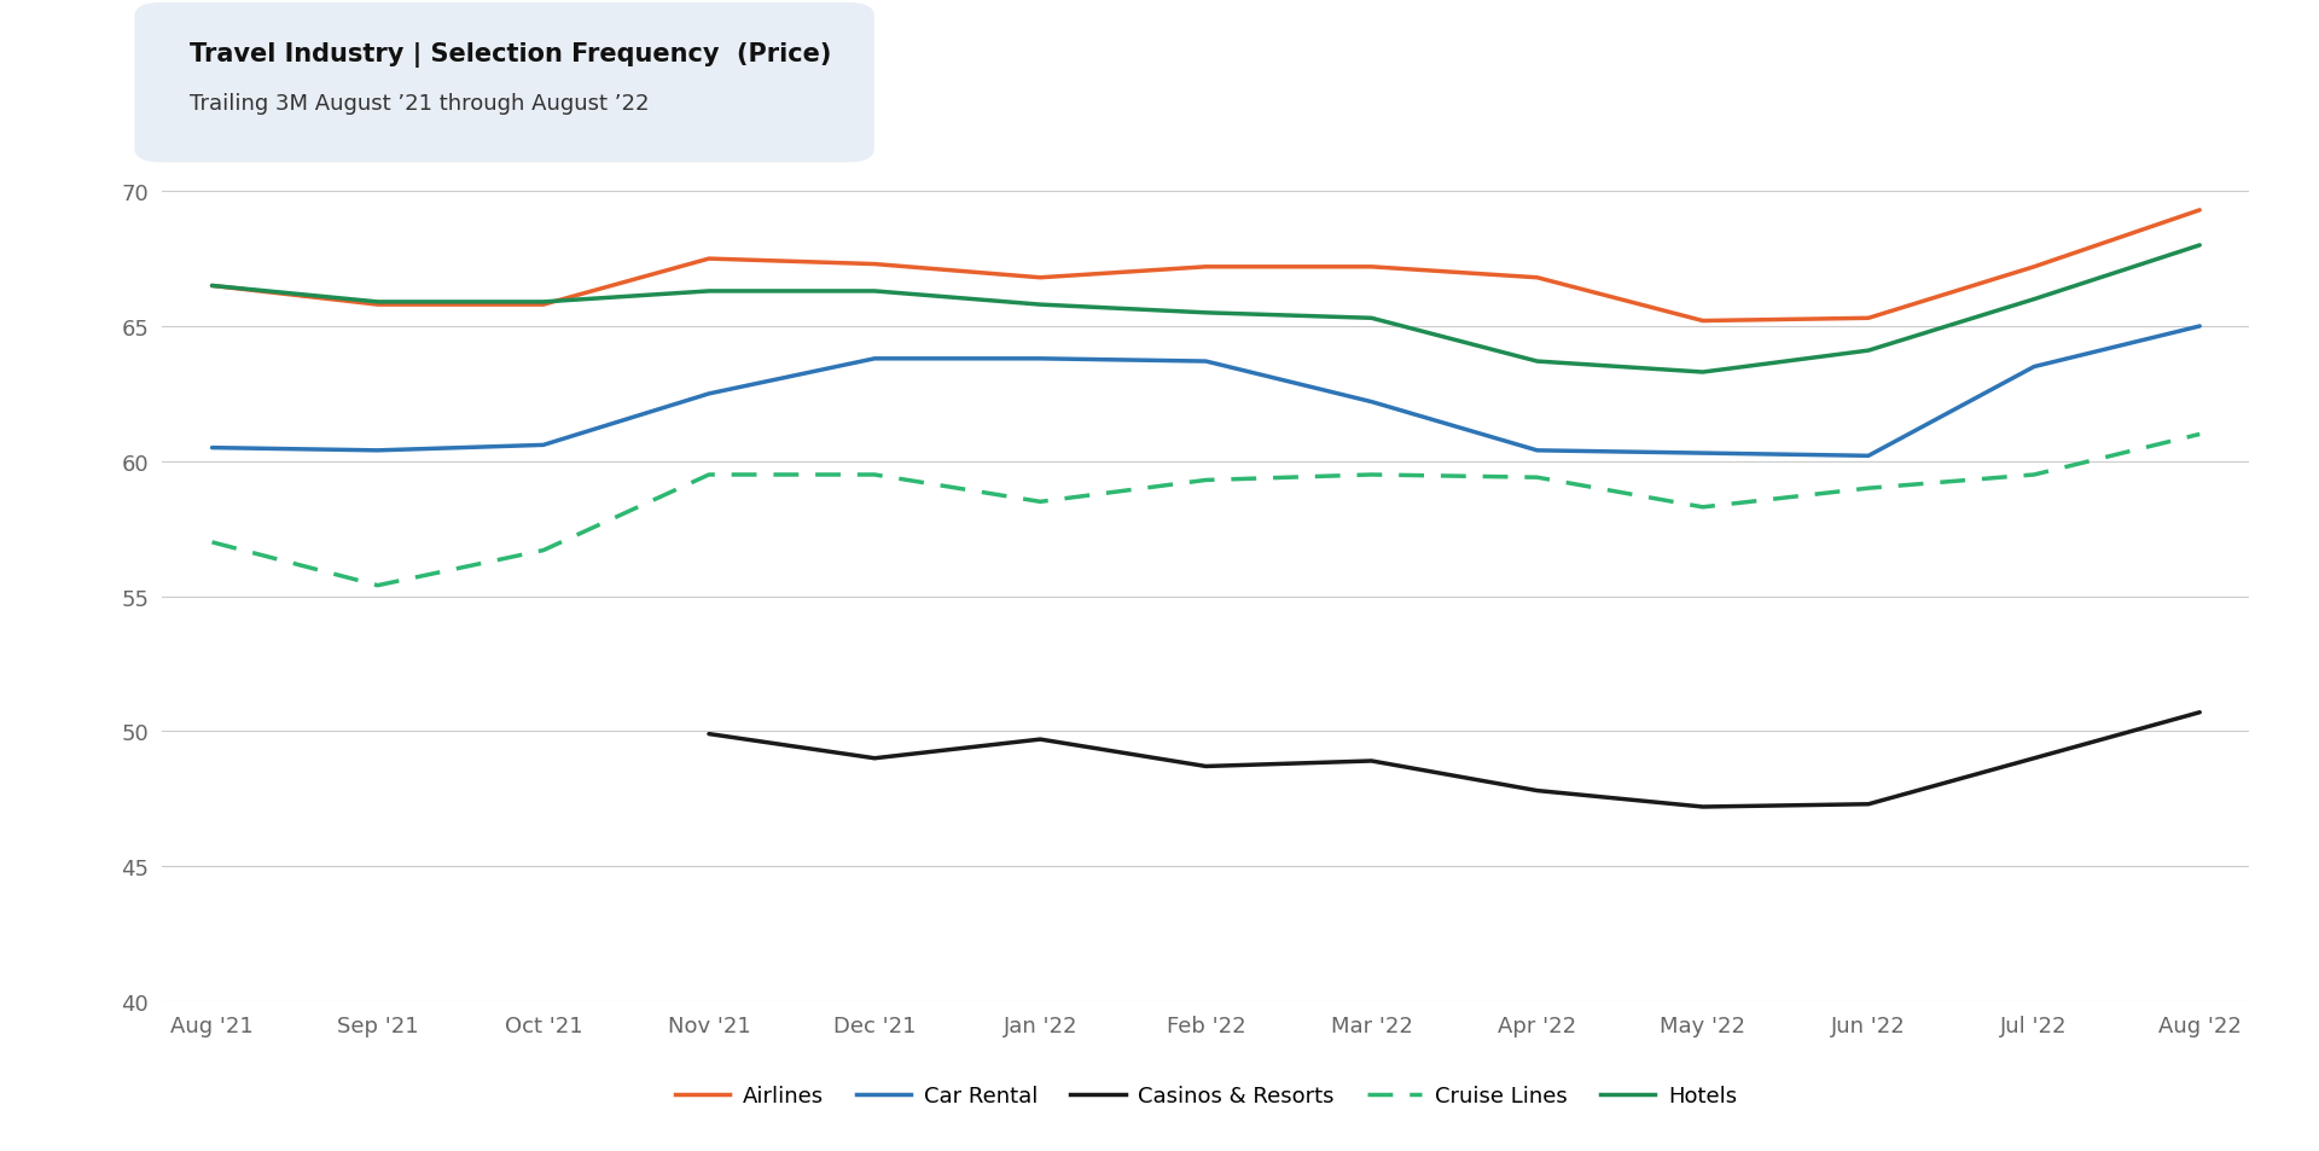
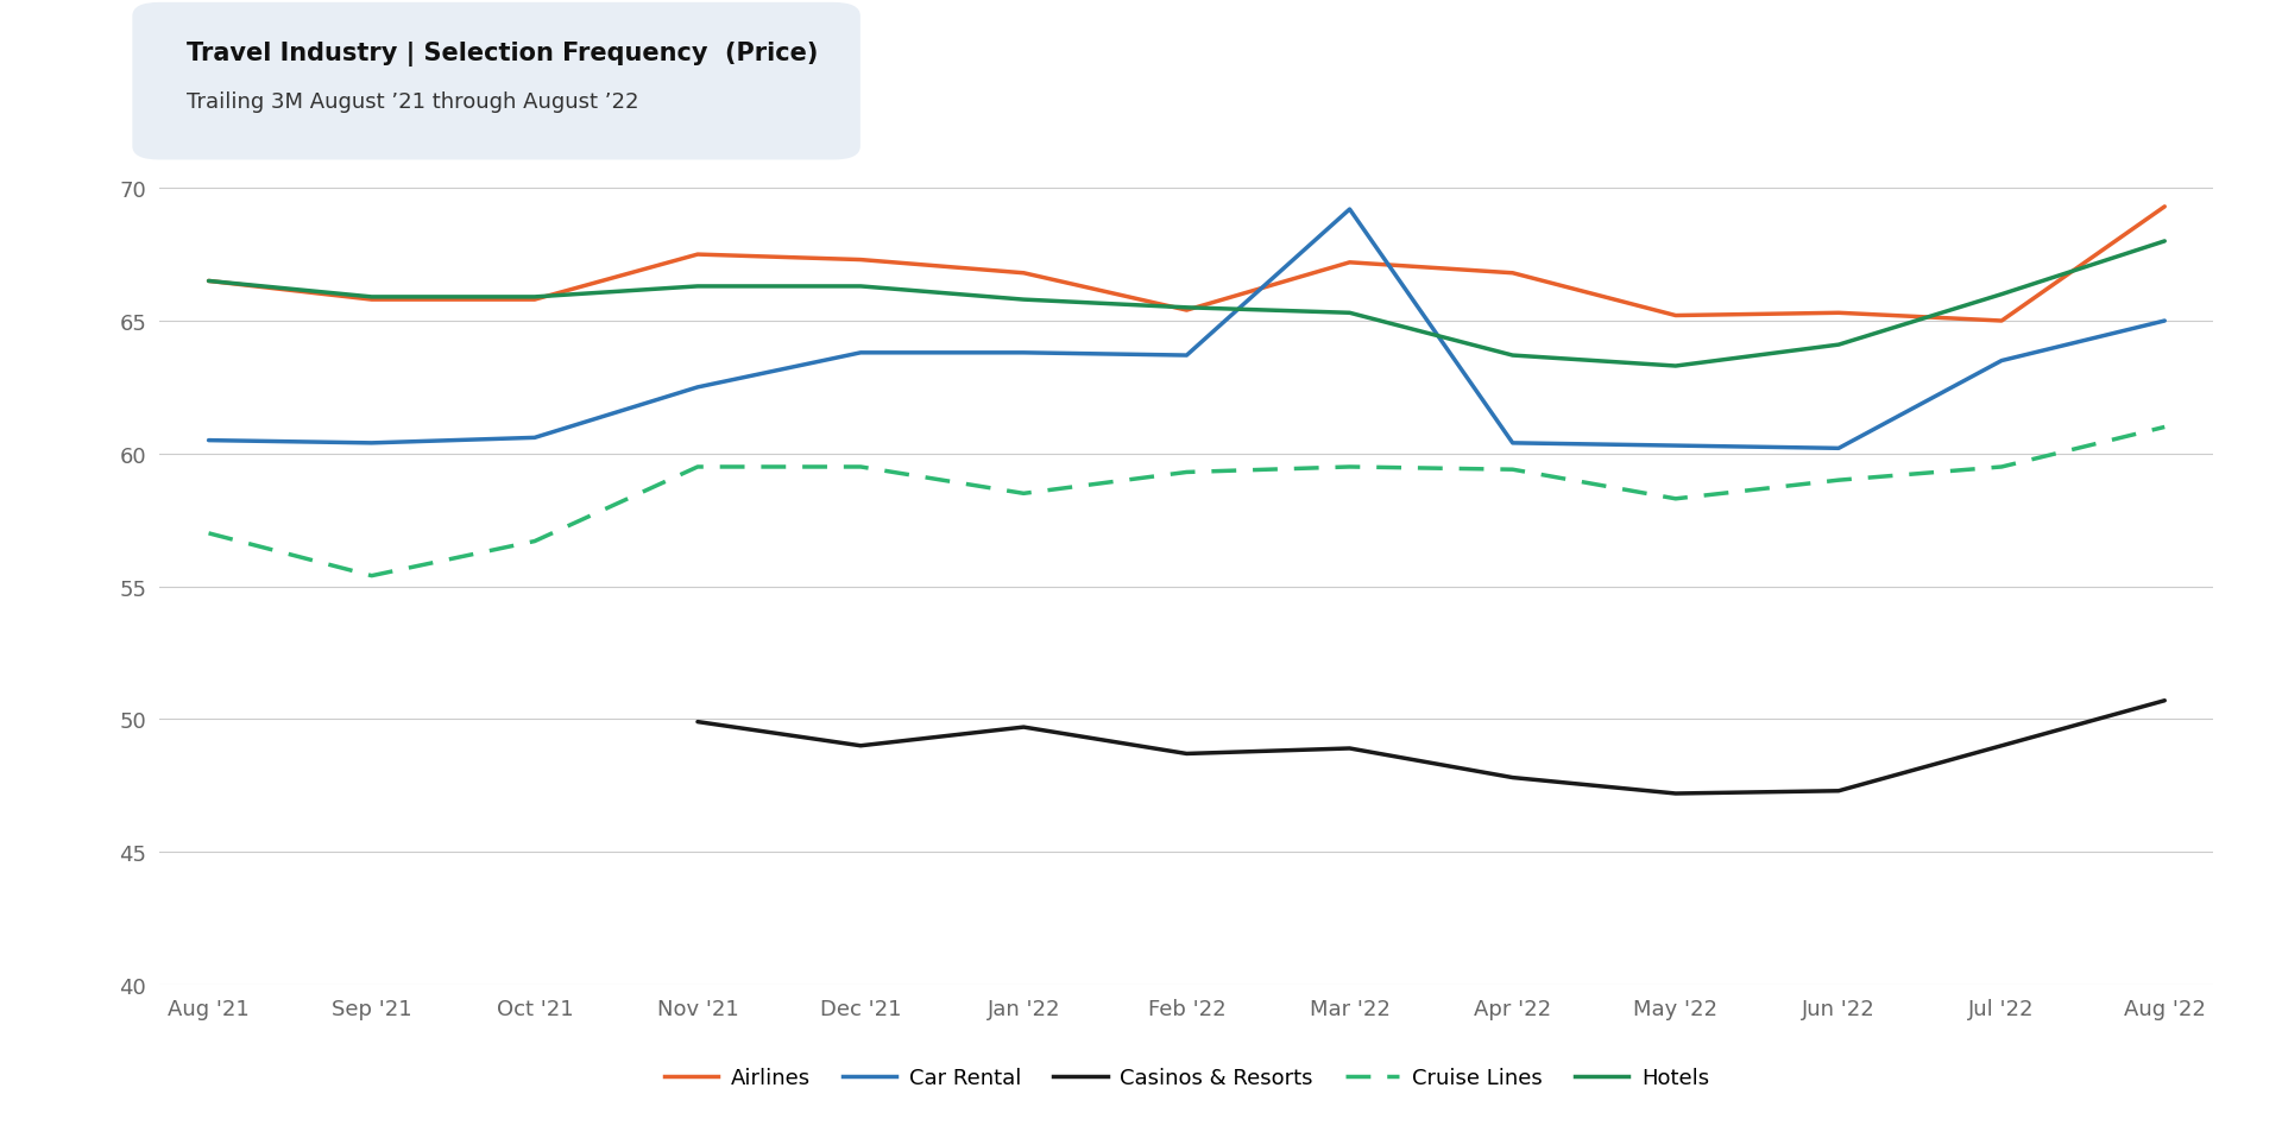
Airlines/Feb '22: 67.2 -> 65.4
Car Rental/Mar '22: 62.2 -> 69.2
Airlines/Jul '22: 67.2 -> 65.0
